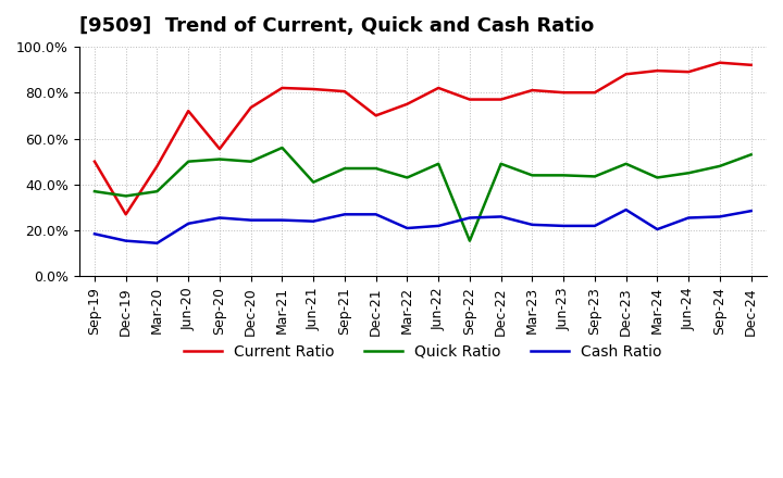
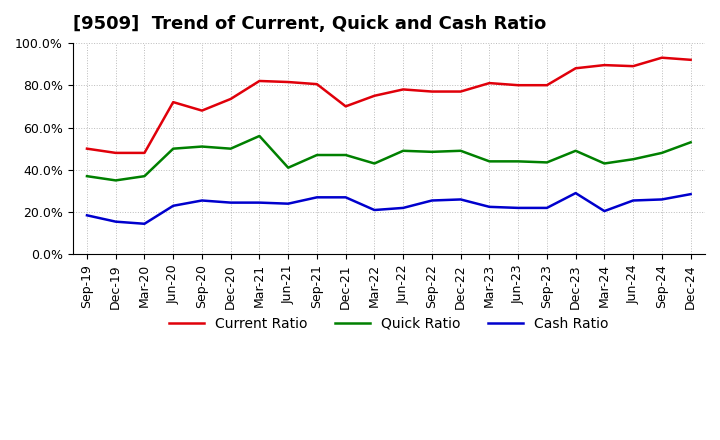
Current Ratio/Dec-19: 27.0% -> 48.0%
Current Ratio/Sep-20: 55.5% -> 68.0%
Current Ratio/Jun-22: 82.0% -> 78.0%
Quick Ratio/Sep-22: 15.5% -> 48.5%
